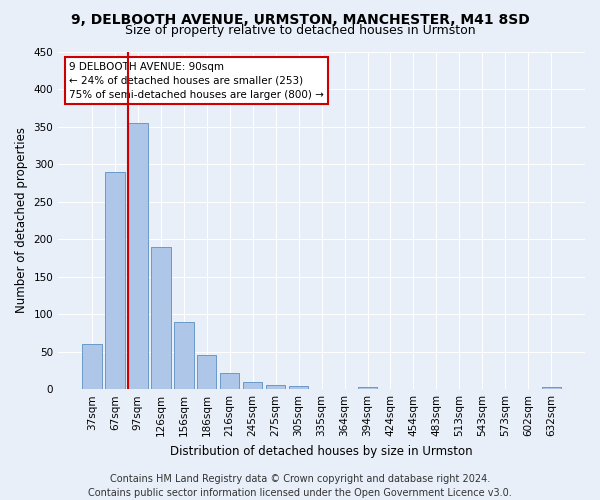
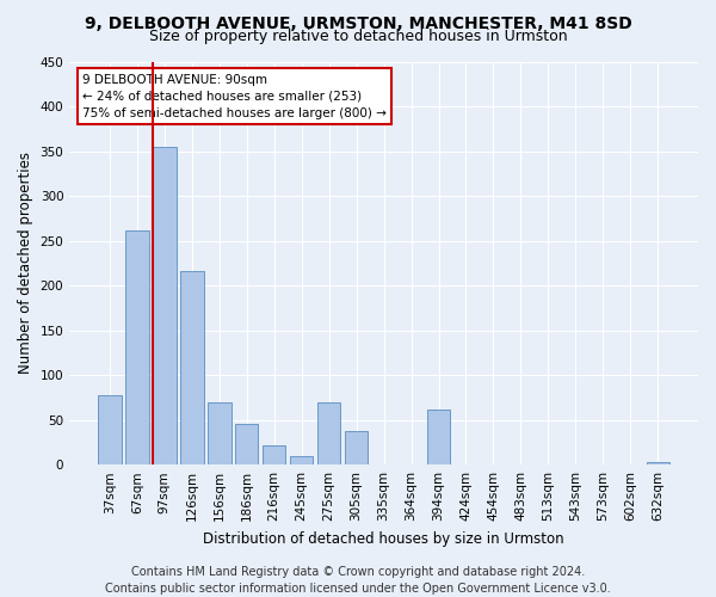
37sqm: 60 -> 78
67sqm: 290 -> 262
126sqm: 190 -> 216
156sqm: 90 -> 70
275sqm: 5 -> 70
305sqm: 4 -> 38
394sqm: 3 -> 62
